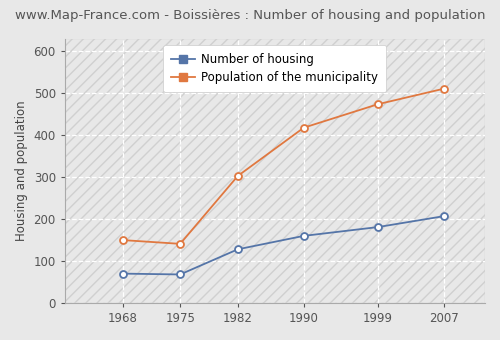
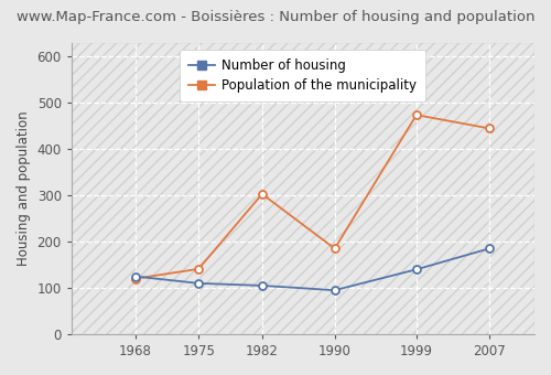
Number of housing/1968: 70 -> 125
Population of the municipality/1968: 150 -> 120
Number of housing/1975: 68 -> 110
Number of housing/1982: 128 -> 105
Number of housing/1990: 160 -> 95
Population of the municipality/1990: 418 -> 185
Number of housing/1999: 181 -> 140
Number of housing/2007: 207 -> 185
Population of the municipality/2007: 511 -> 445
